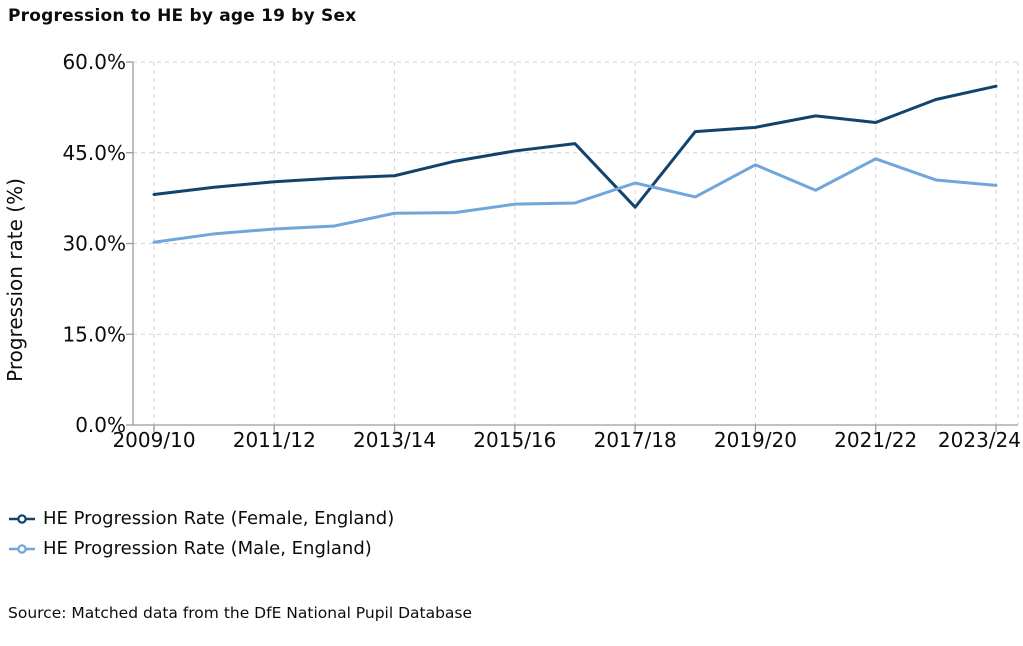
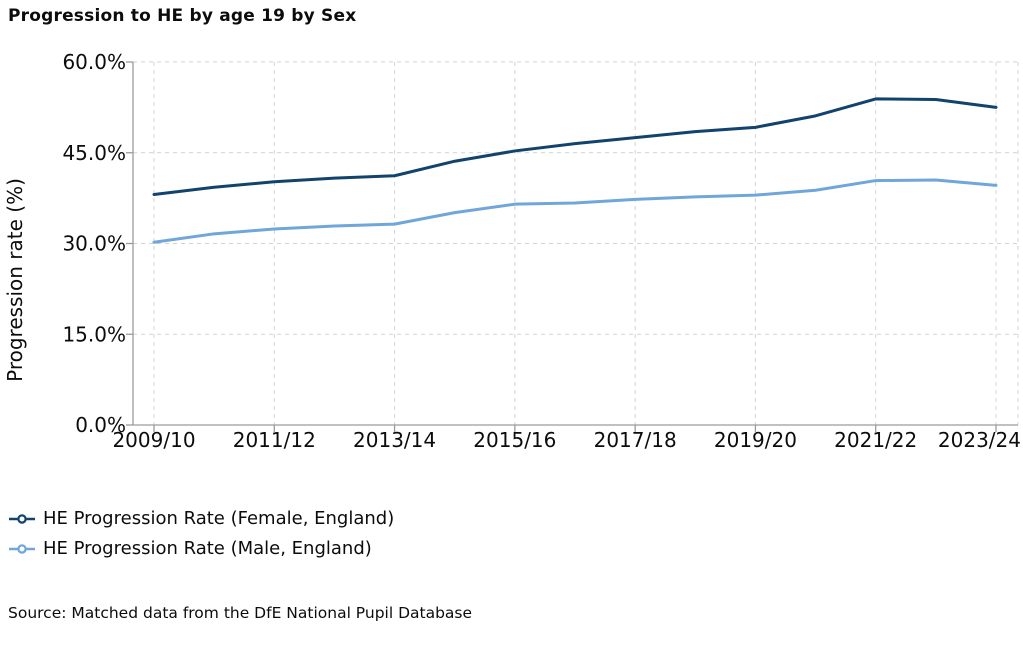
HE Progression Rate (Male, England)/2013/14: 35% -> 33%
HE Progression Rate (Female, England)/2017/18: 36% -> 48%
HE Progression Rate (Male, England)/2017/18: 40% -> 37%
HE Progression Rate (Male, England)/2019/20: 43% -> 38%
HE Progression Rate (Female, England)/2021/22: 50% -> 54%
HE Progression Rate (Male, England)/2021/22: 44% -> 40%
HE Progression Rate (Female, England)/2023/24: 56% -> 52%
